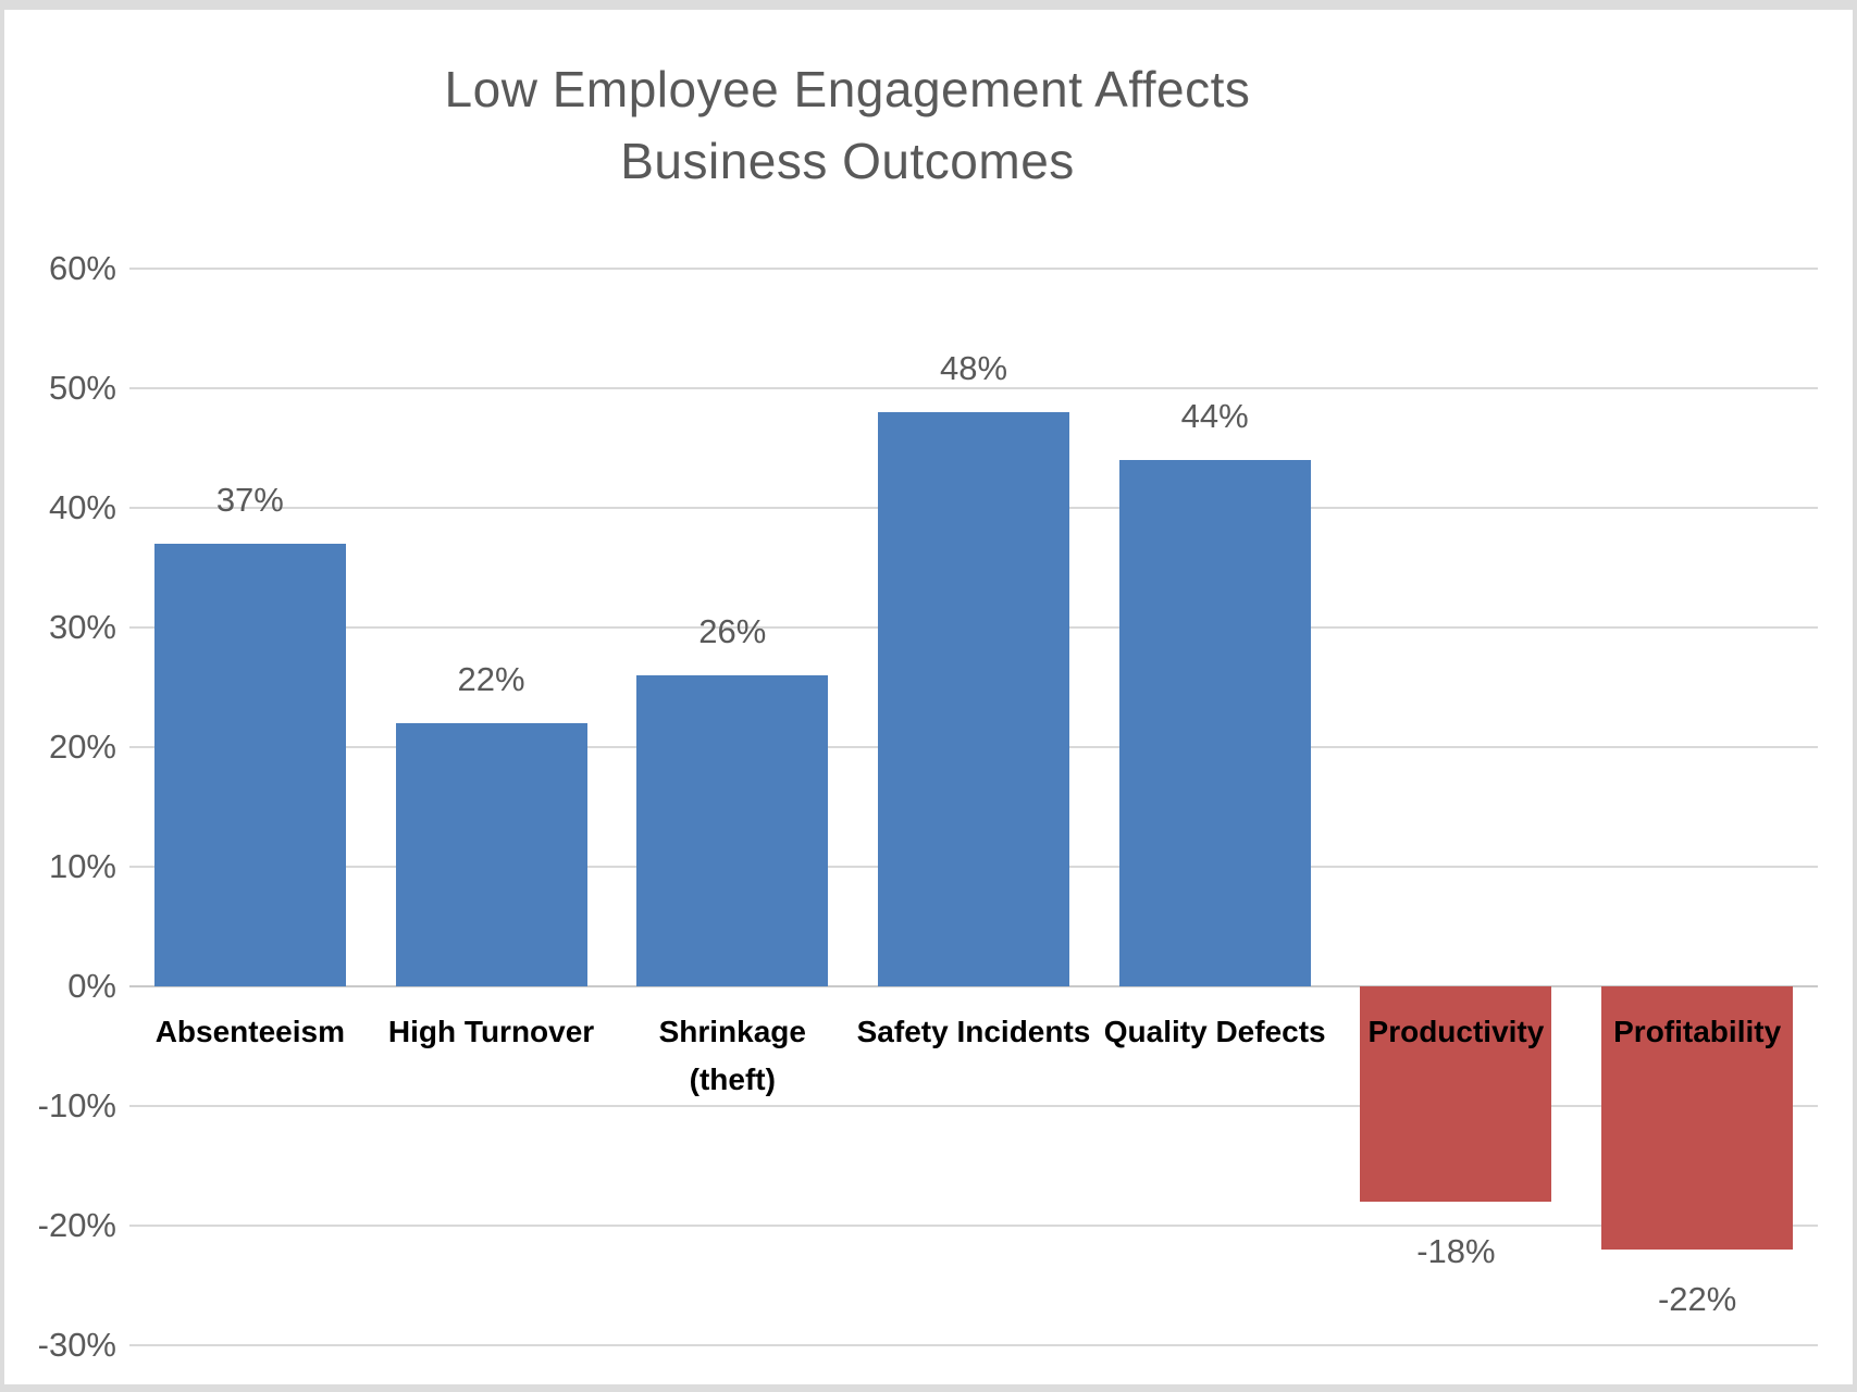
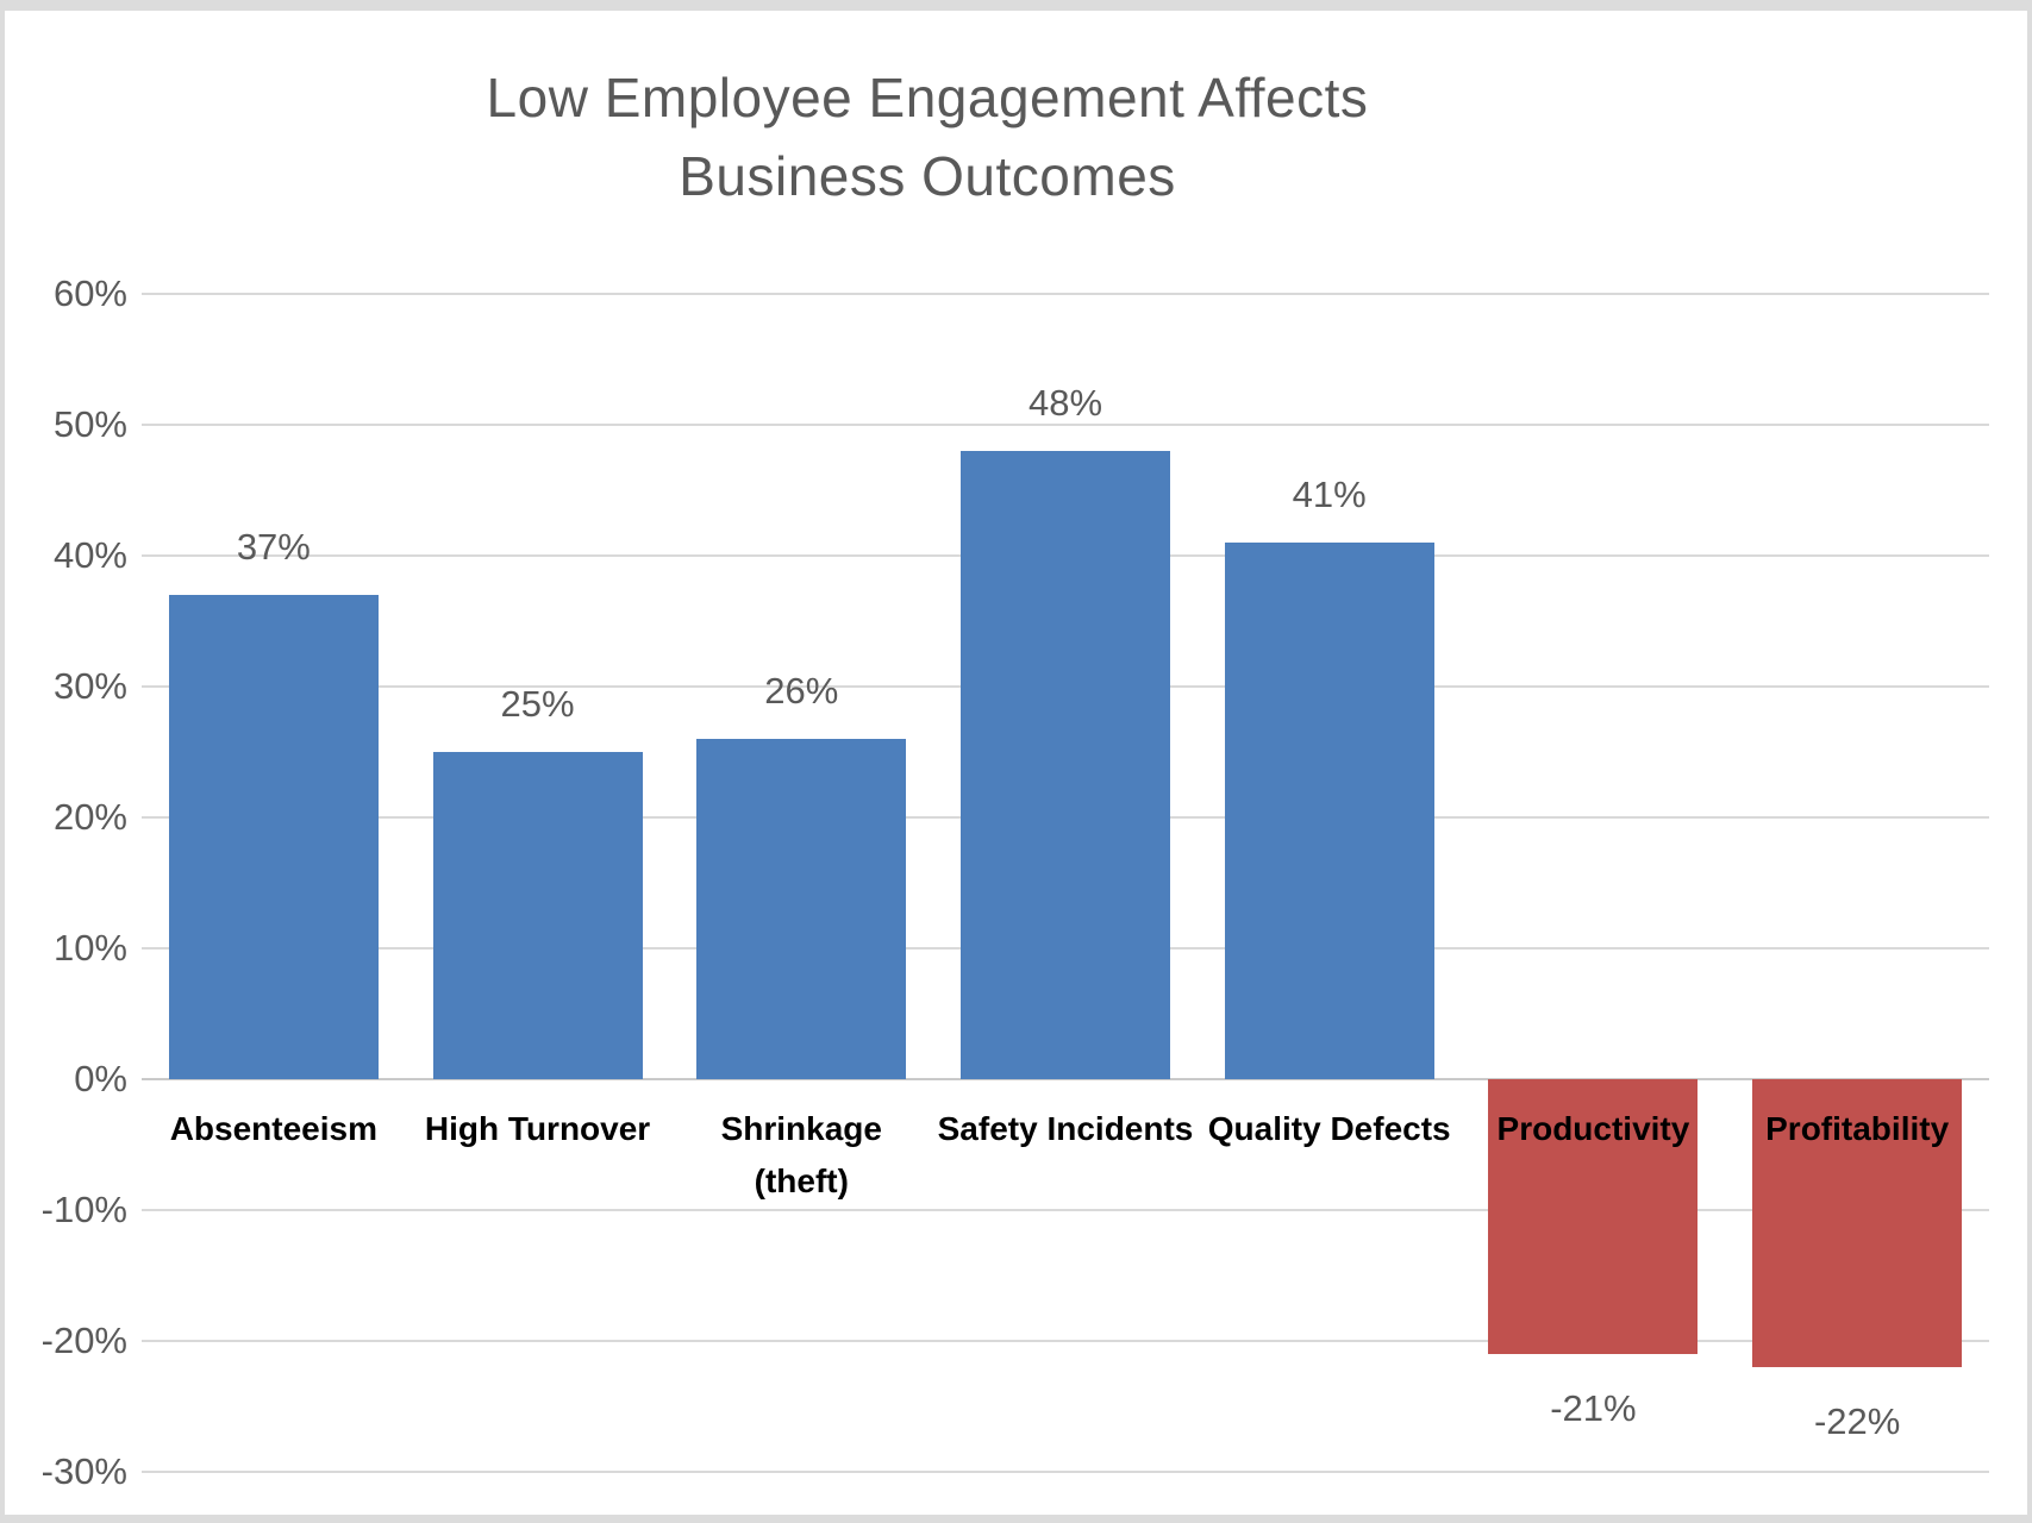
High Turnover: 22% -> 25%
Quality Defects: 44% -> 41%
Productivity: -18% -> -21%
